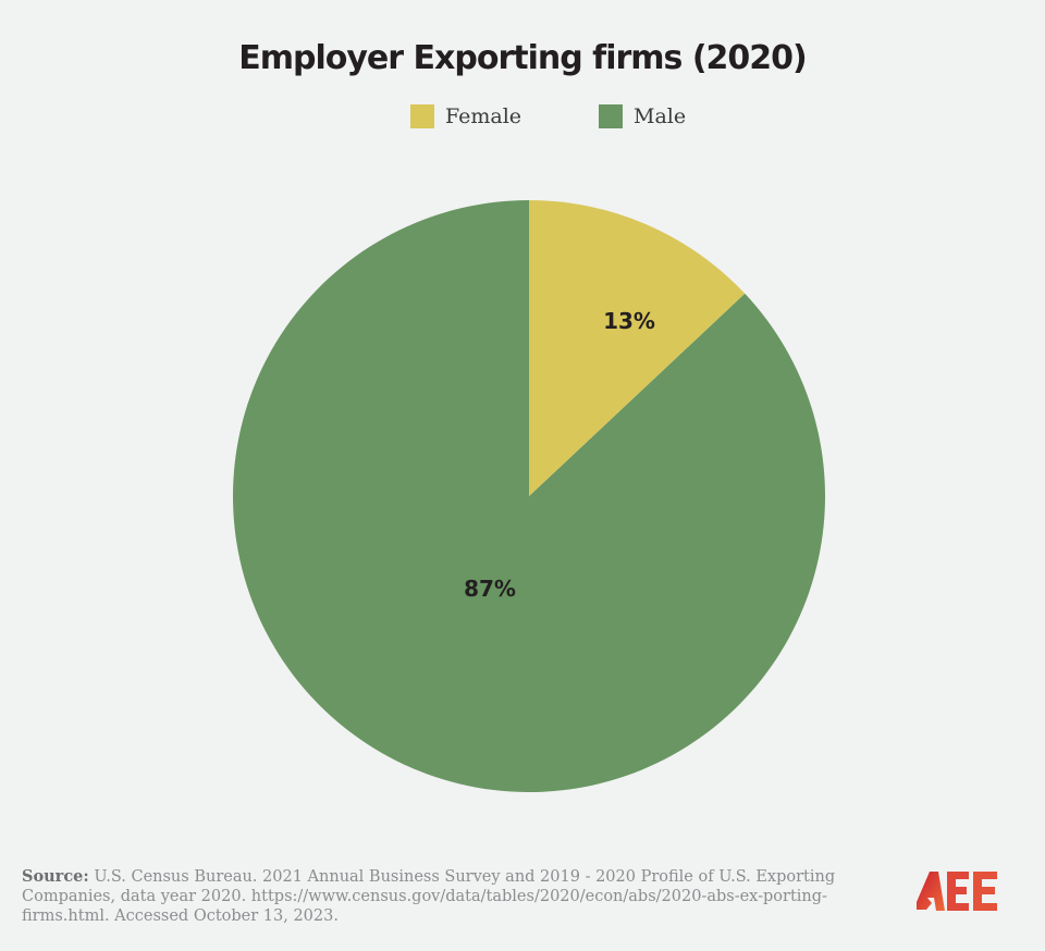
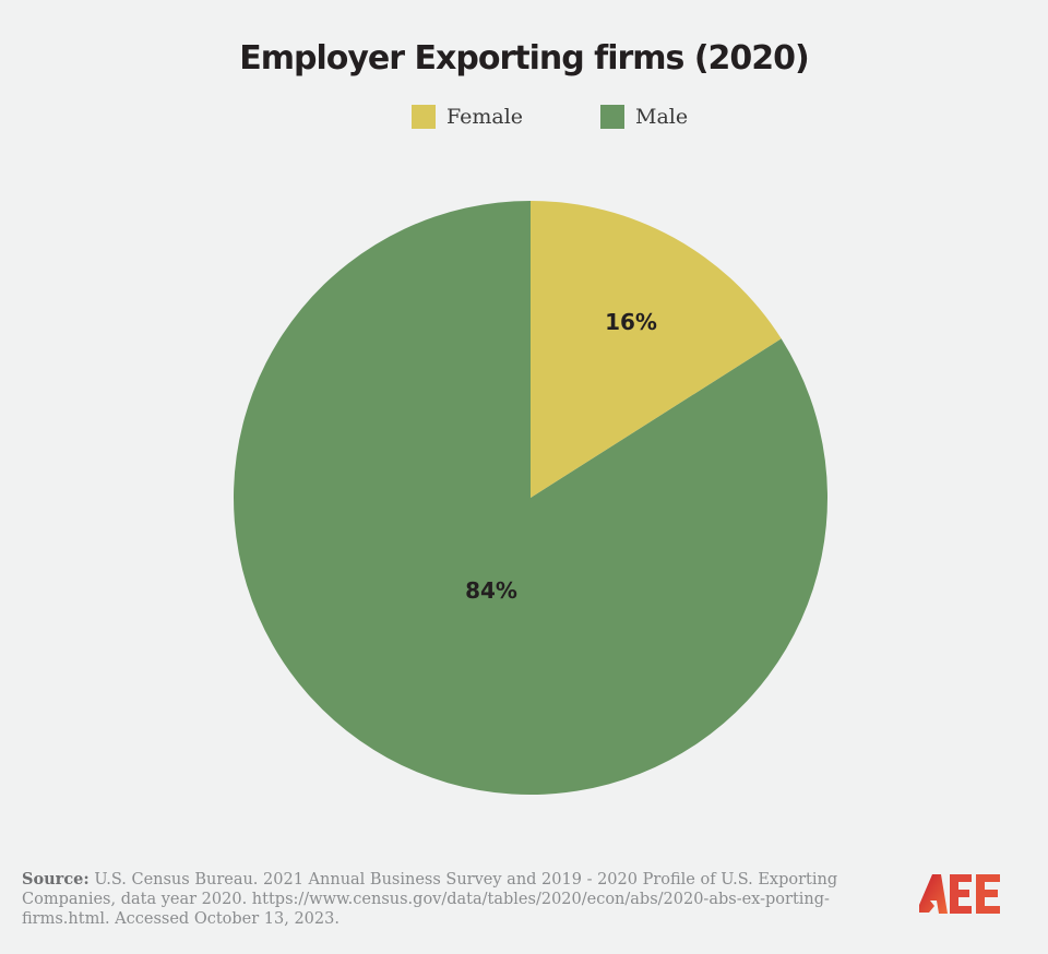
Female: 13% -> 16%
Male: 87% -> 84%
